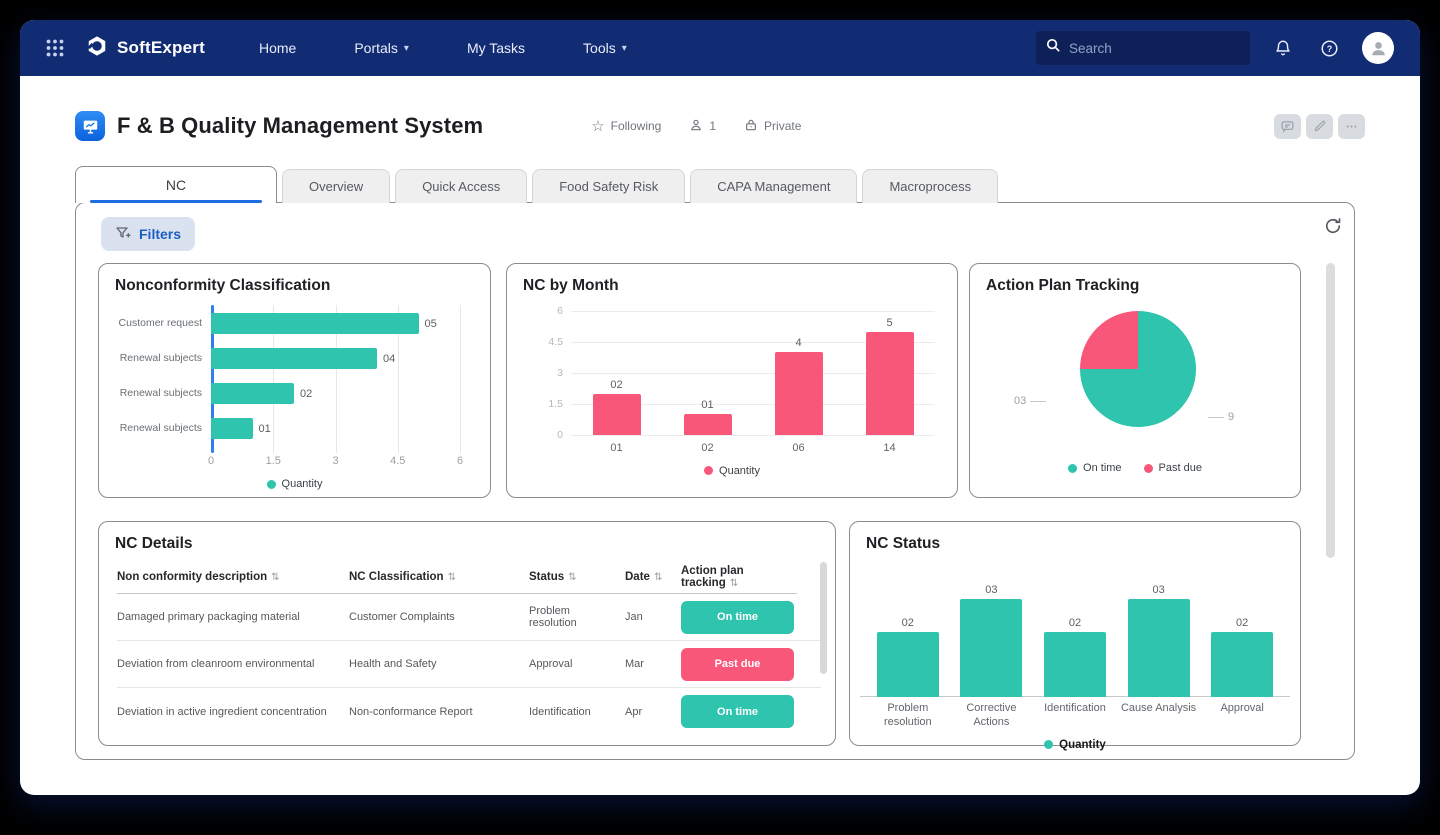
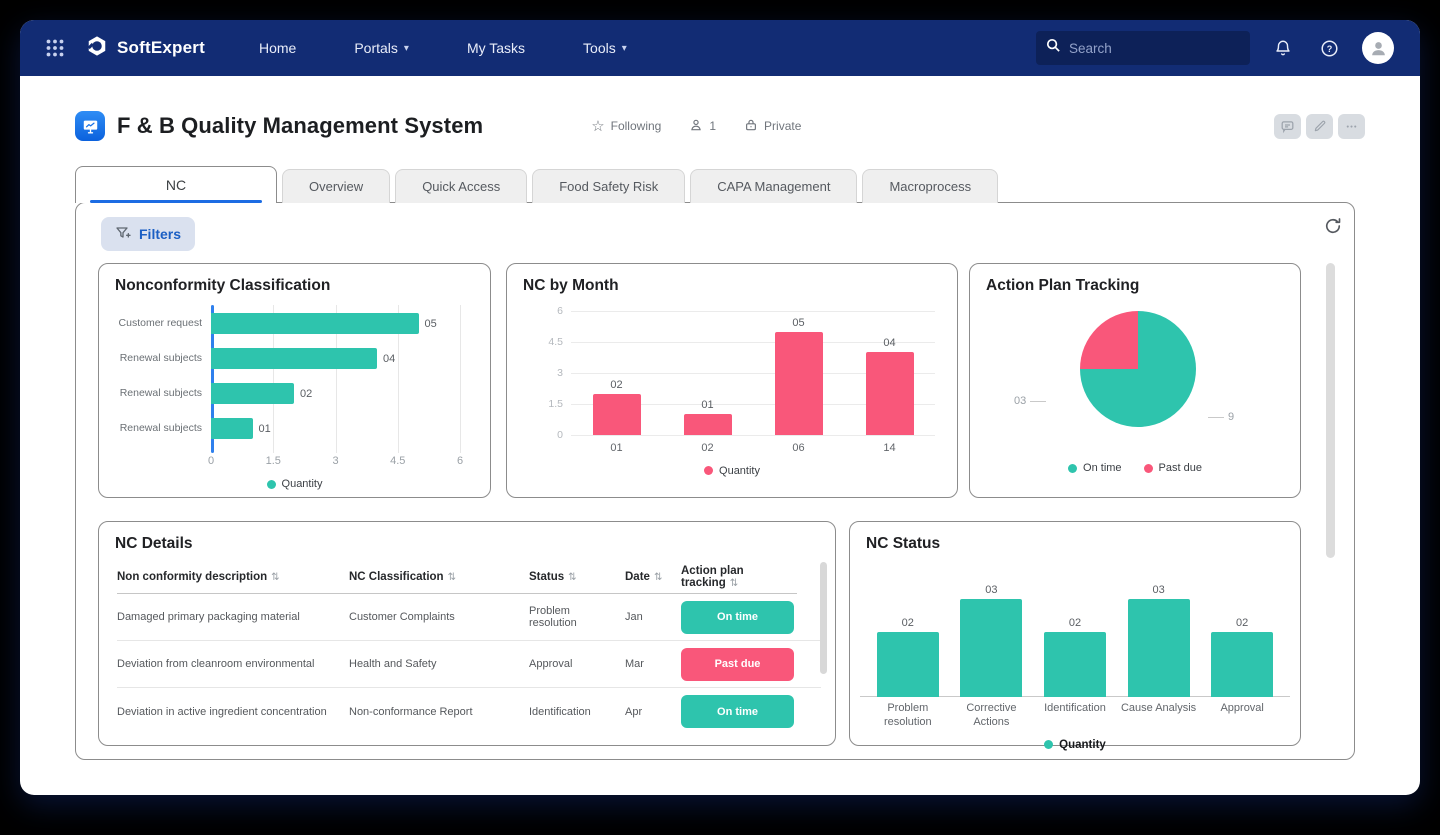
NC by Month/06: 4 -> 05
NC by Month/14: 5 -> 04
